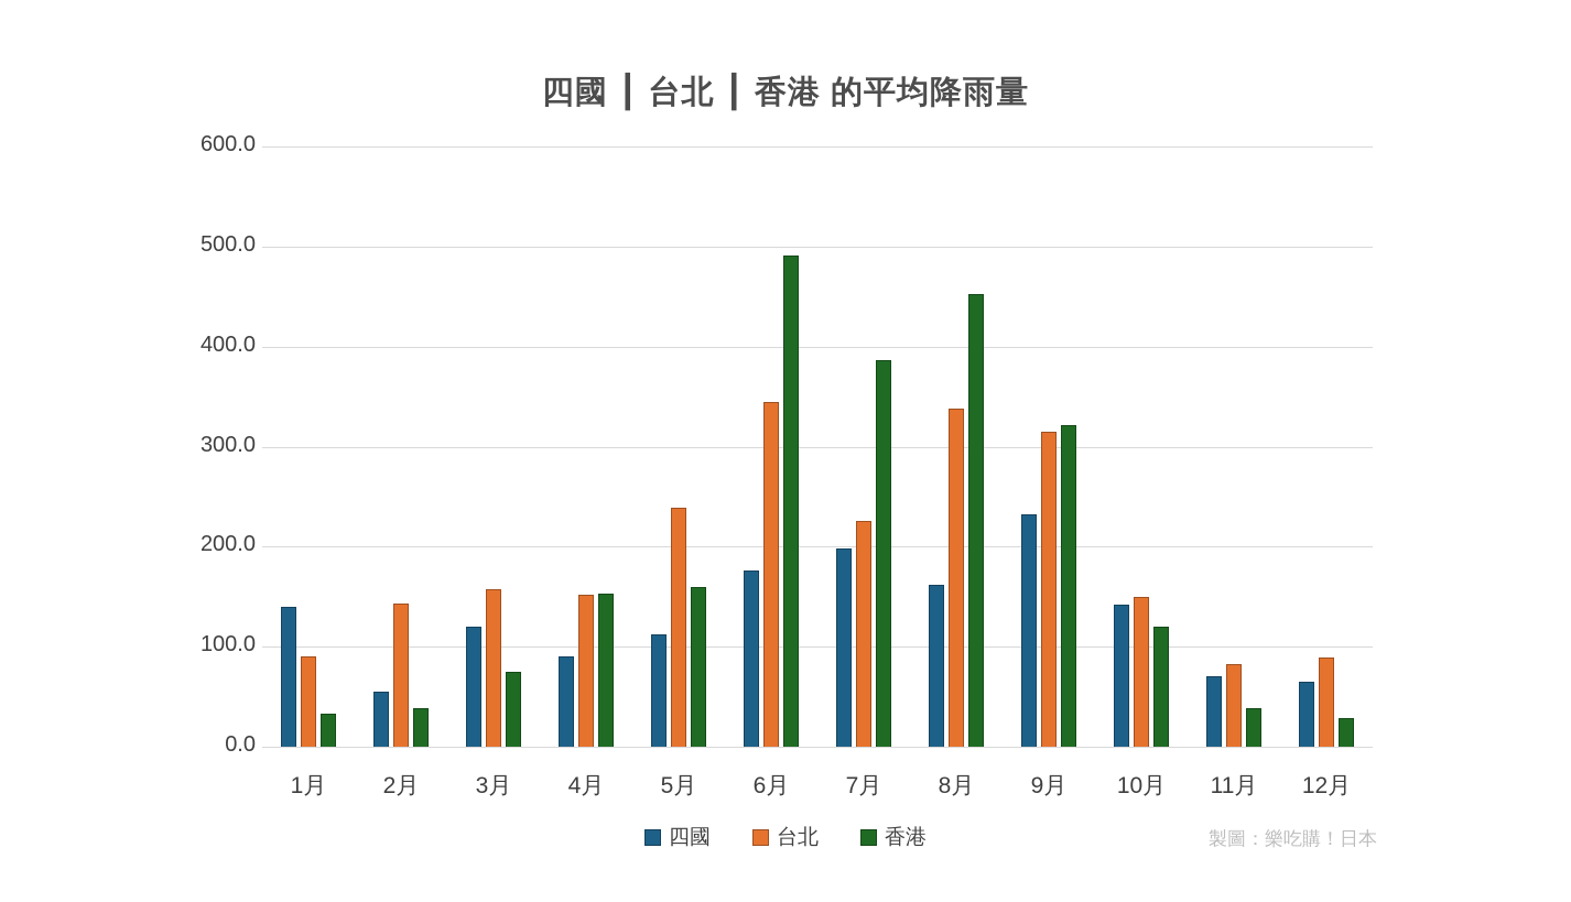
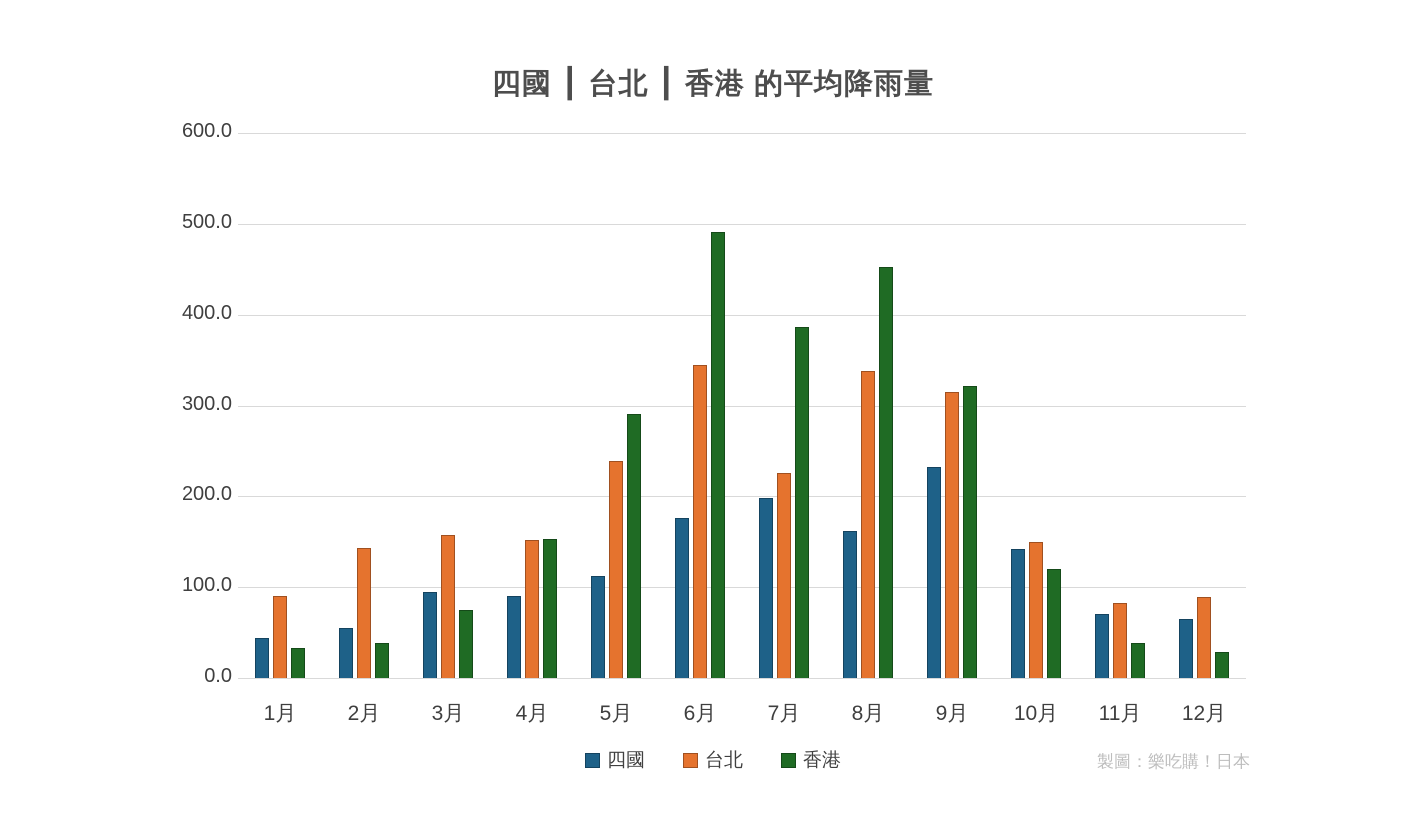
四國/1月: 140 -> 40
四國/3月: 120 -> 100
香港/5月: 160 -> 290
